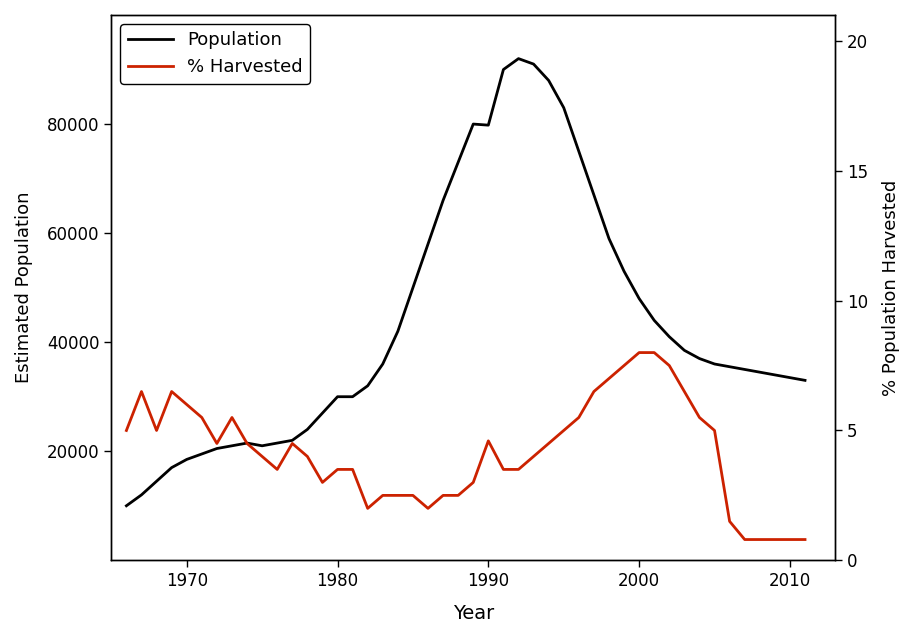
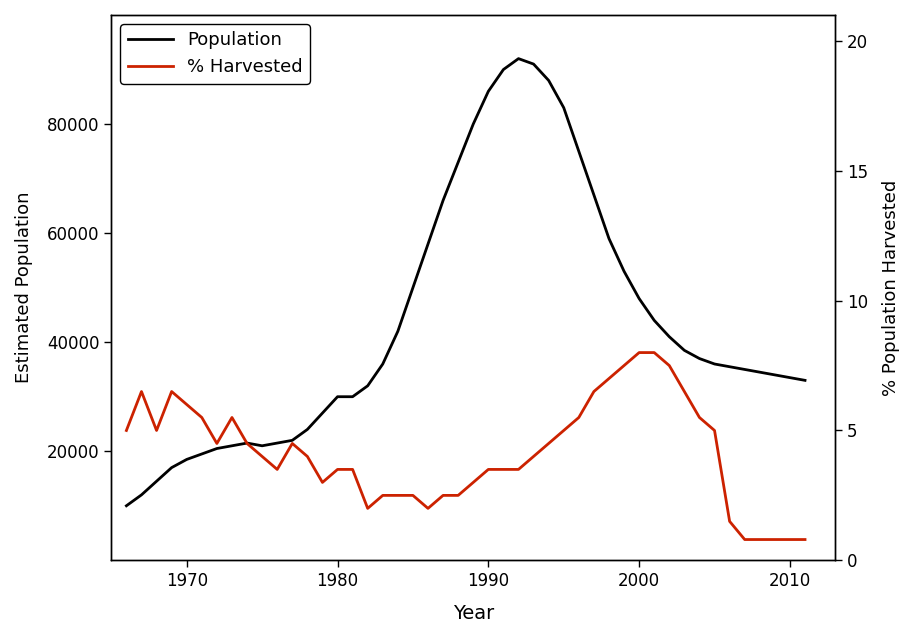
Population/1990: 79800 -> 86000
% Harvested/1990: 4.6 -> 3.5
